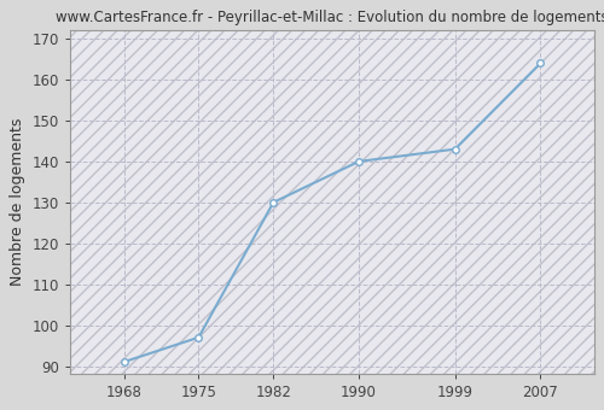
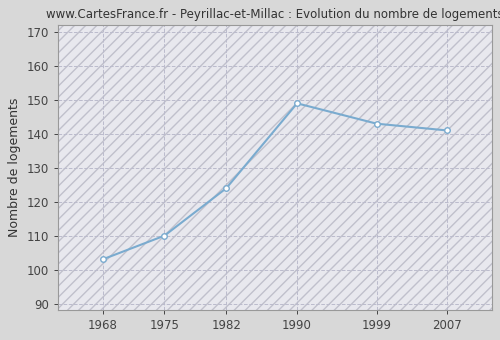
1968: 91 -> 103
1975: 97 -> 110
1982: 130 -> 124
1990: 140 -> 149
2007: 164 -> 141
